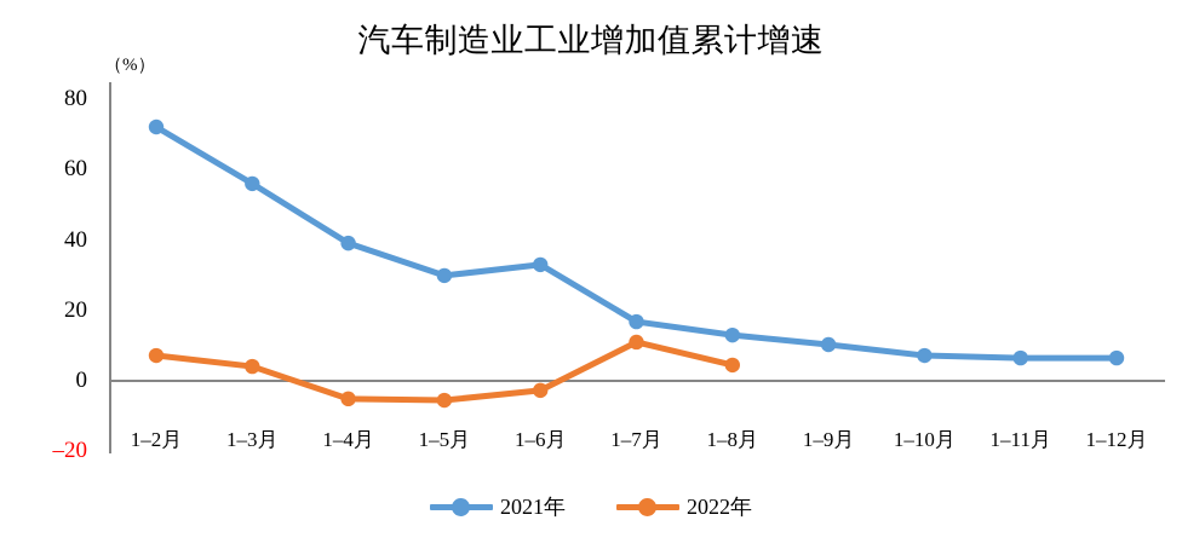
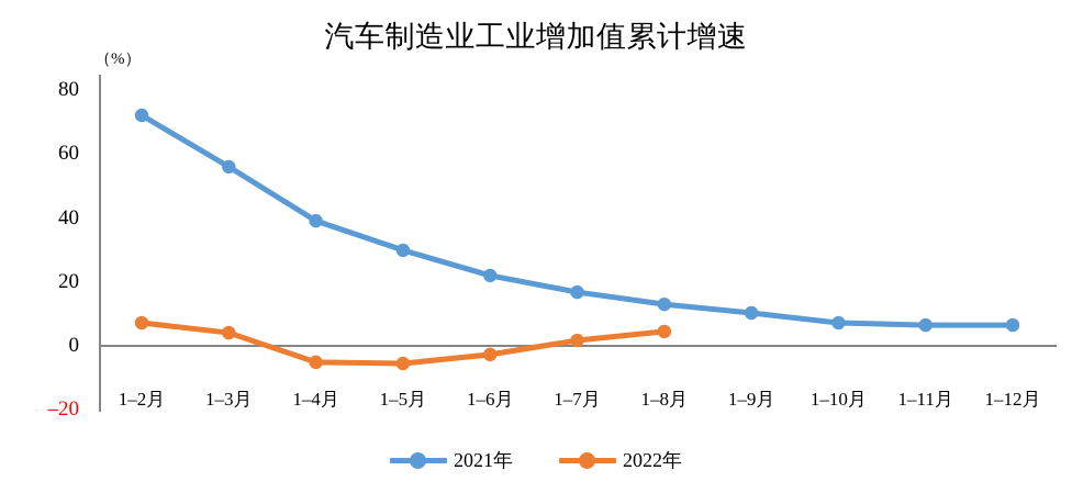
2021年/1–6月: 33 -> 22
2022年/1–7月: 11 -> 2
